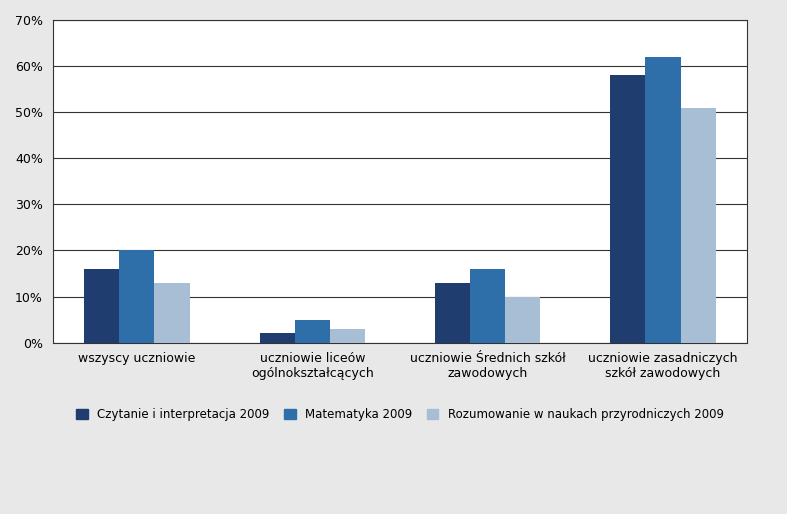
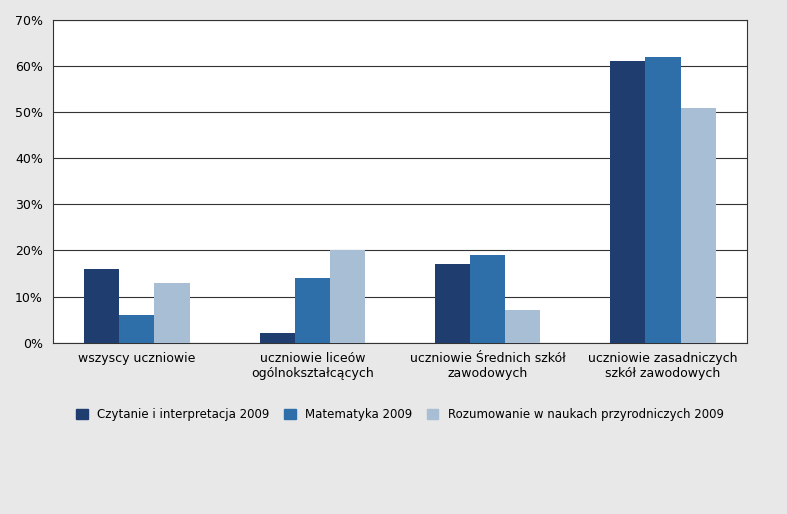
Matematyka 2009/wszyscy uczniowie: 20% -> 6%
Matematyka 2009/uczniowie liceów ogólnokształcących: 5% -> 14%
Rozumowanie w naukach przyrodniczych 2009/uczniowie liceów ogólnokształcących: 3% -> 20%
Czytanie i interpretacja 2009/uczniowie Średnich szkół zawodowych: 13% -> 17%
Matematyka 2009/uczniowie Średnich szkół zawodowych: 16% -> 19%
Rozumowanie w naukach przyrodniczych 2009/uczniowie Średnich szkół zawodowych: 10% -> 7%
Czytanie i interpretacja 2009/uczniowie zasadniczych szkół zawodowych: 58% -> 61%
